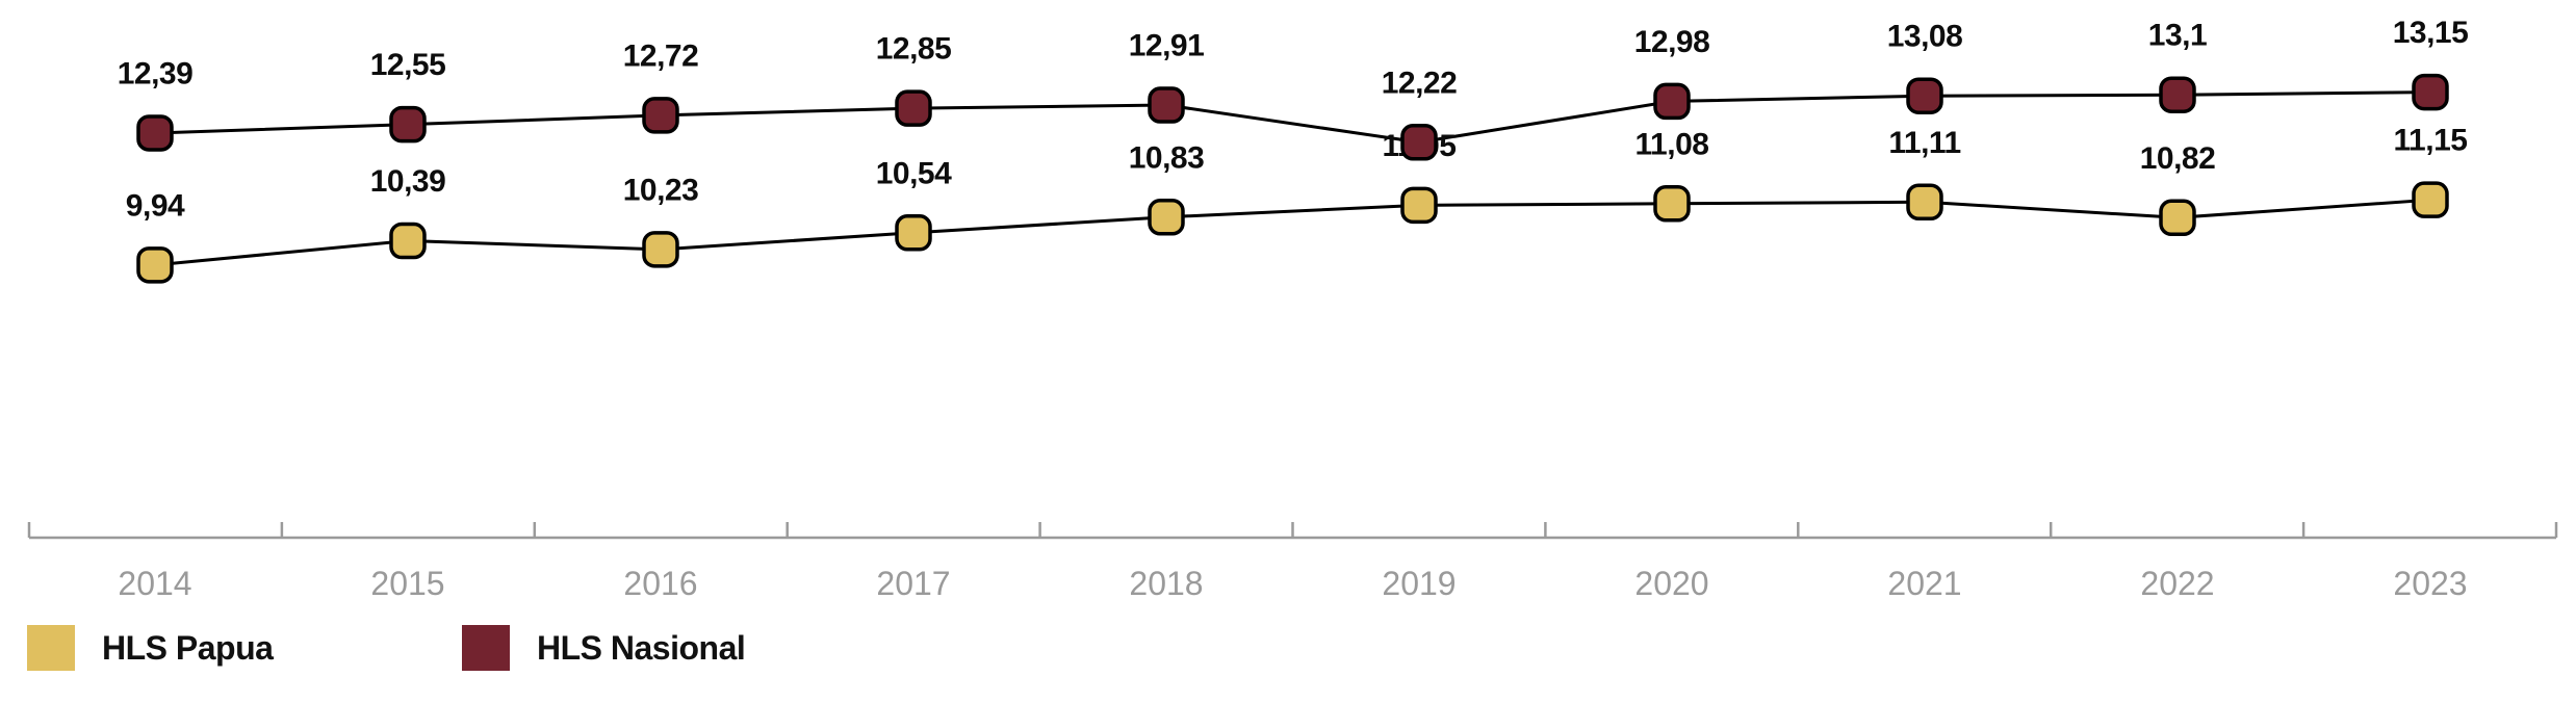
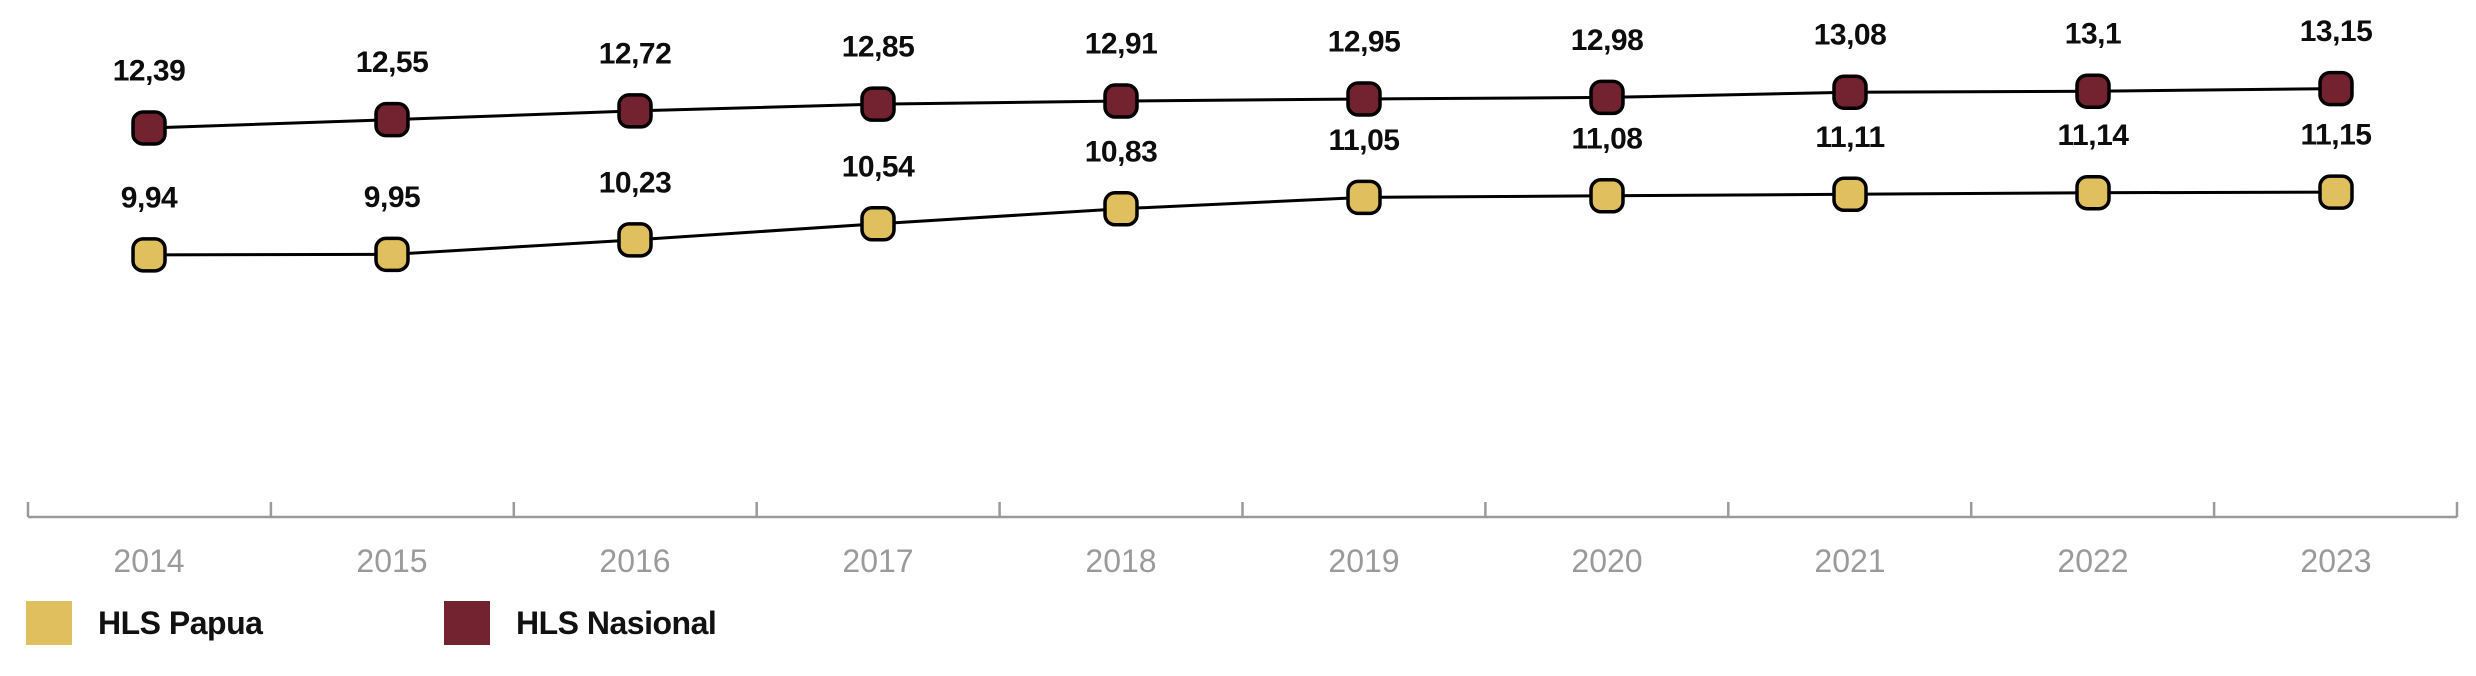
HLS Papua/2015: 10,39 -> 9,95
HLS Nasional/2019: 12,22 -> 12,95
HLS Papua/2022: 10,82 -> 11,14
